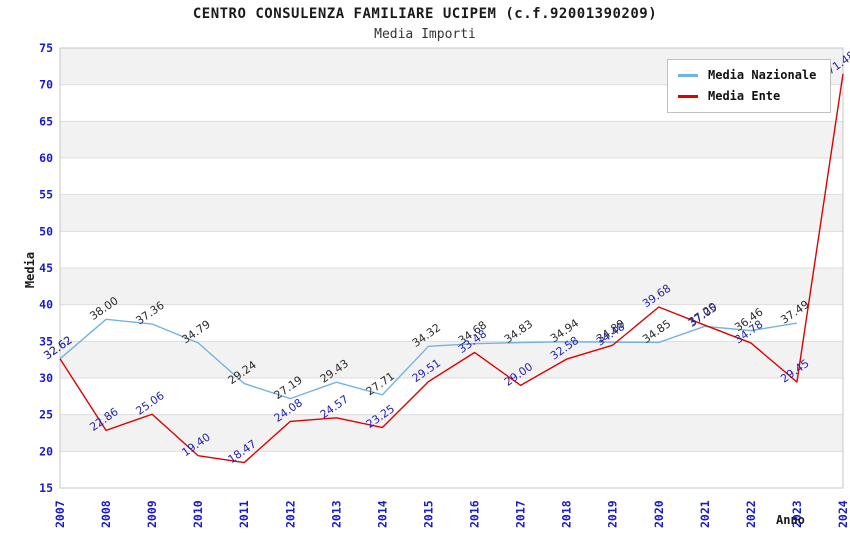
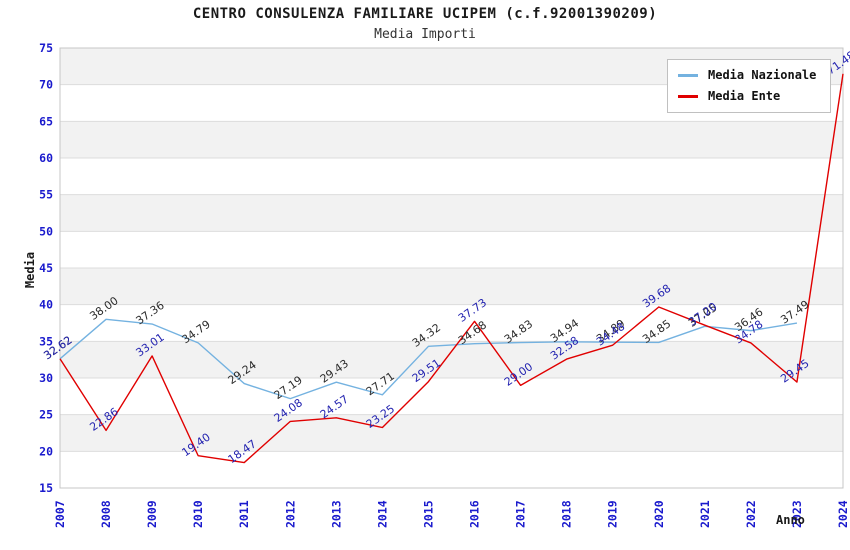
Media Ente/2009: 25.06 -> 33.01
Media Ente/2016: 33.48 -> 37.73
